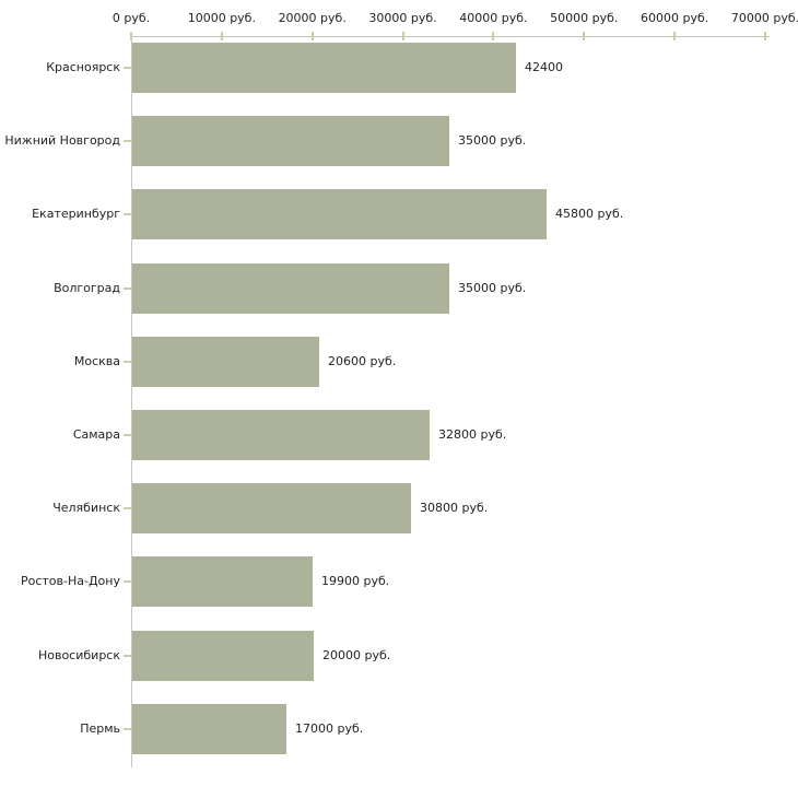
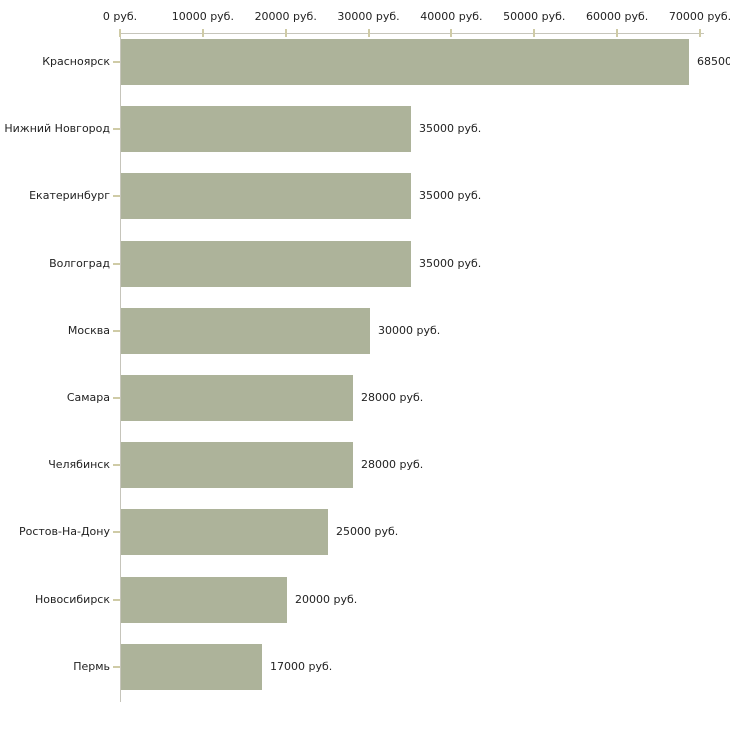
Красноярск: 42400 -> 68500
Екатеринбург: 45800 -> 35000
Москва: 20600 -> 30000
Самара: 32800 -> 28000
Челябинск: 30800 -> 28000
Ростов-На-Дону: 19900 -> 25000
